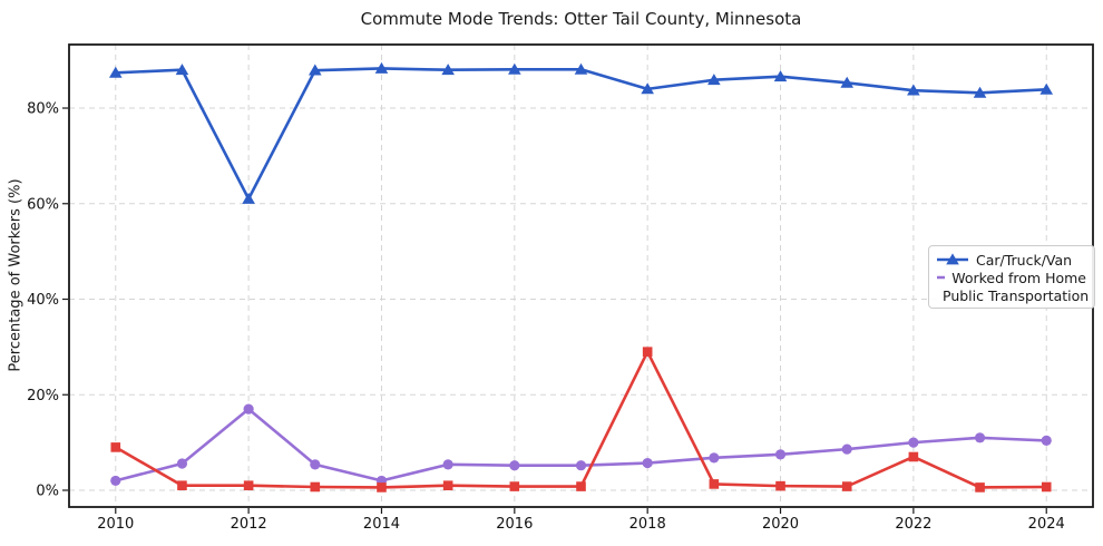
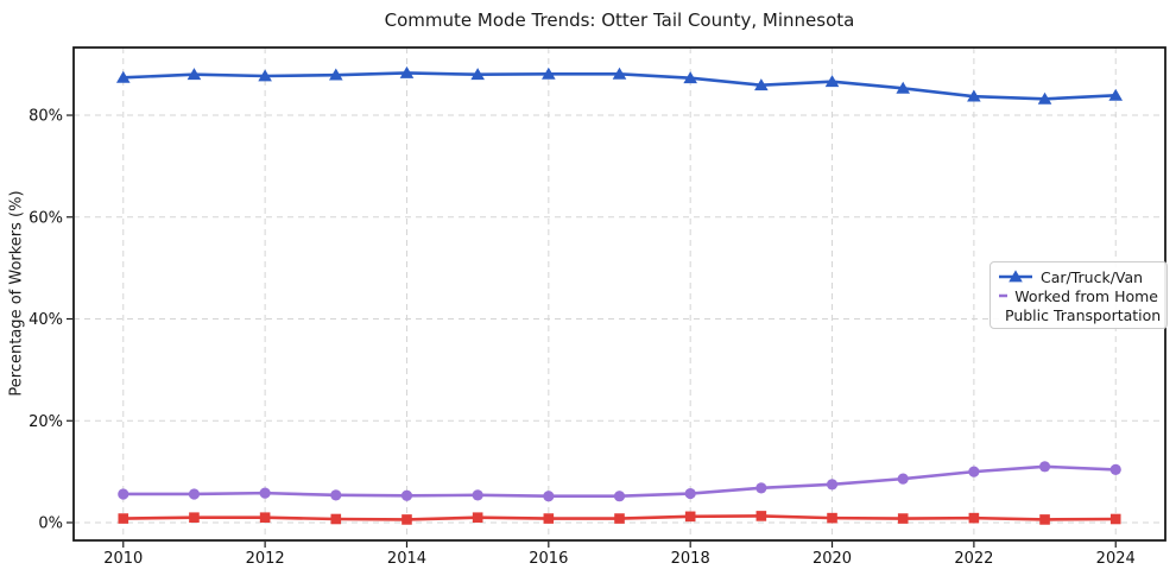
Worked from Home/2010: 2% -> 6%
Public Transportation/2010: 9% -> 1%
Car/Truck/Van/2012: 61% -> 88%
Worked from Home/2012: 17% -> 6%
Worked from Home/2014: 2% -> 5%
Car/Truck/Van/2018: 84% -> 87%
Public Transportation/2018: 29% -> 1%
Public Transportation/2022: 7% -> 1%
